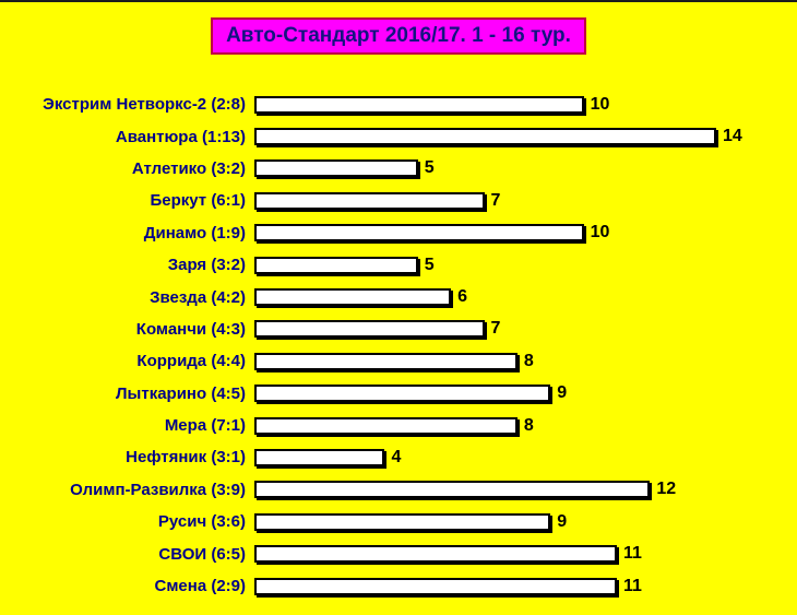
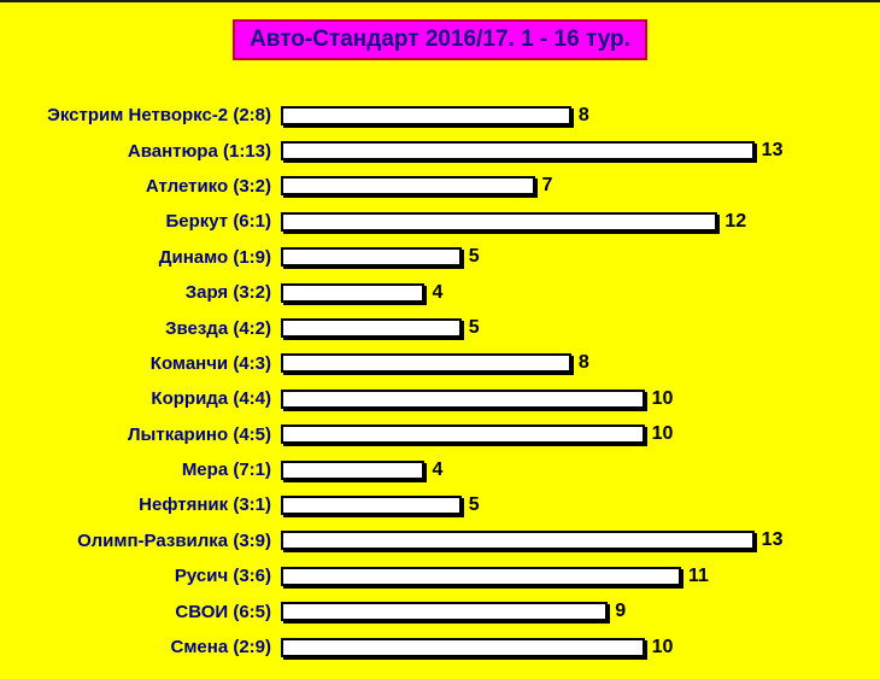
Экстрим Нетворкс-2 (2:8): 10 -> 8
Авантюра (1:13): 14 -> 13
Атлетико (3:2): 5 -> 7
Беркут (6:1): 7 -> 12
Динамо (1:9): 10 -> 5
Заря (3:2): 5 -> 4
Звезда (4:2): 6 -> 5
Команчи (4:3): 7 -> 8
Коррида (4:4): 8 -> 10
Лыткарино (4:5): 9 -> 10
Мера (7:1): 8 -> 4
Нефтяник (3:1): 4 -> 5
Олимп-Развилка (3:9): 12 -> 13
Русич (3:6): 9 -> 11
СВОИ (6:5): 11 -> 9
Смена (2:9): 11 -> 10
